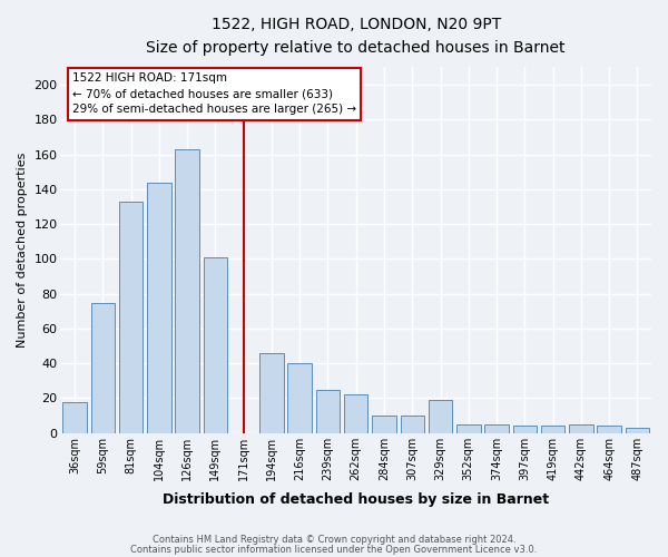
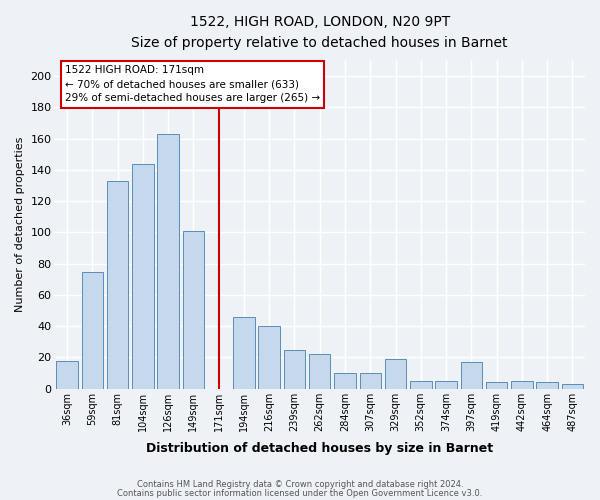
397sqm: 4 -> 17
